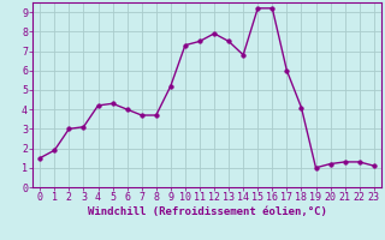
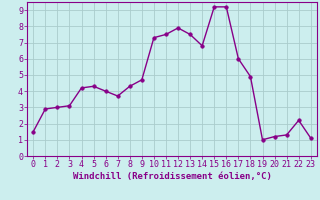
1: 1.9 -> 2.9
8: 3.7 -> 4.3
9: 5.2 -> 4.7
18: 4.1 -> 4.9
22: 1.3 -> 2.2
